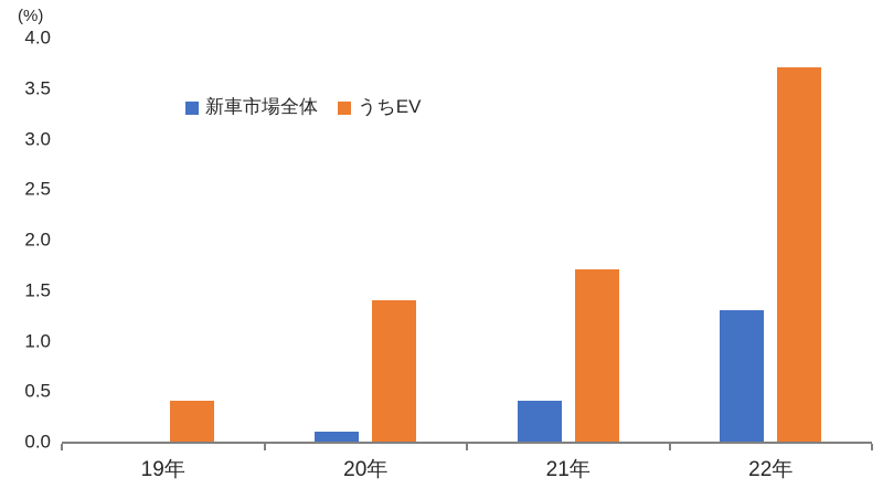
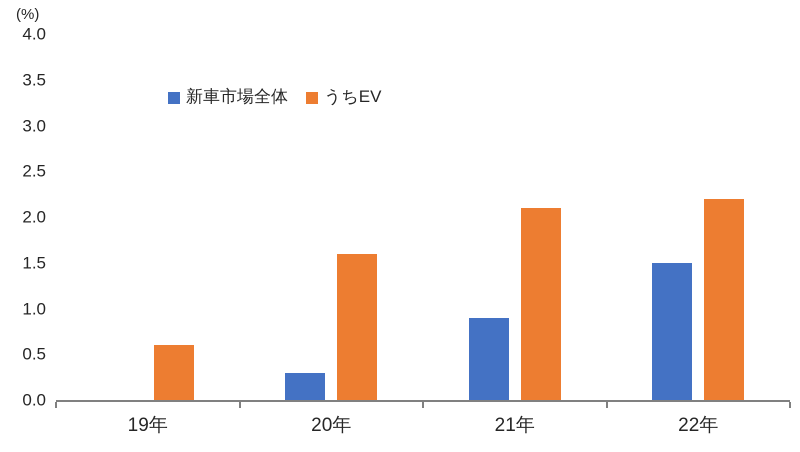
うちEV/19年: 0.4 -> 0.6
新車市場全体/20年: 0.1 -> 0.3
うちEV/20年: 1.4 -> 1.6
新車市場全体/21年: 0.4 -> 0.9
うちEV/21年: 1.7 -> 2.1
新車市場全体/22年: 1.3 -> 1.5
うちEV/22年: 3.7 -> 2.2
